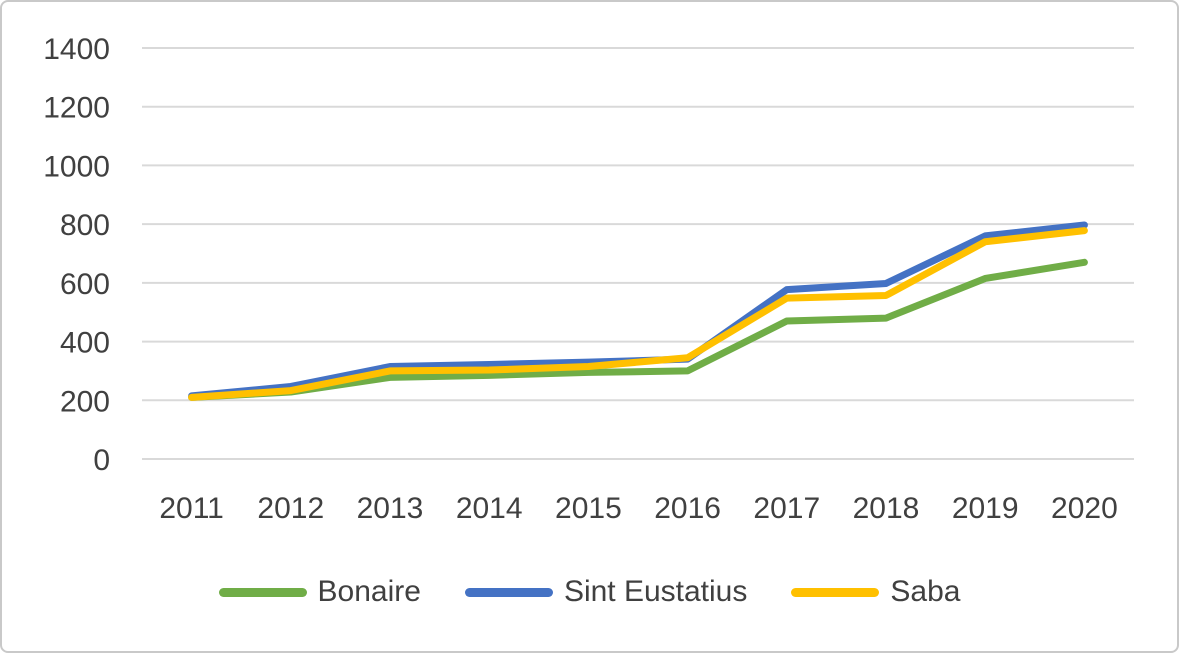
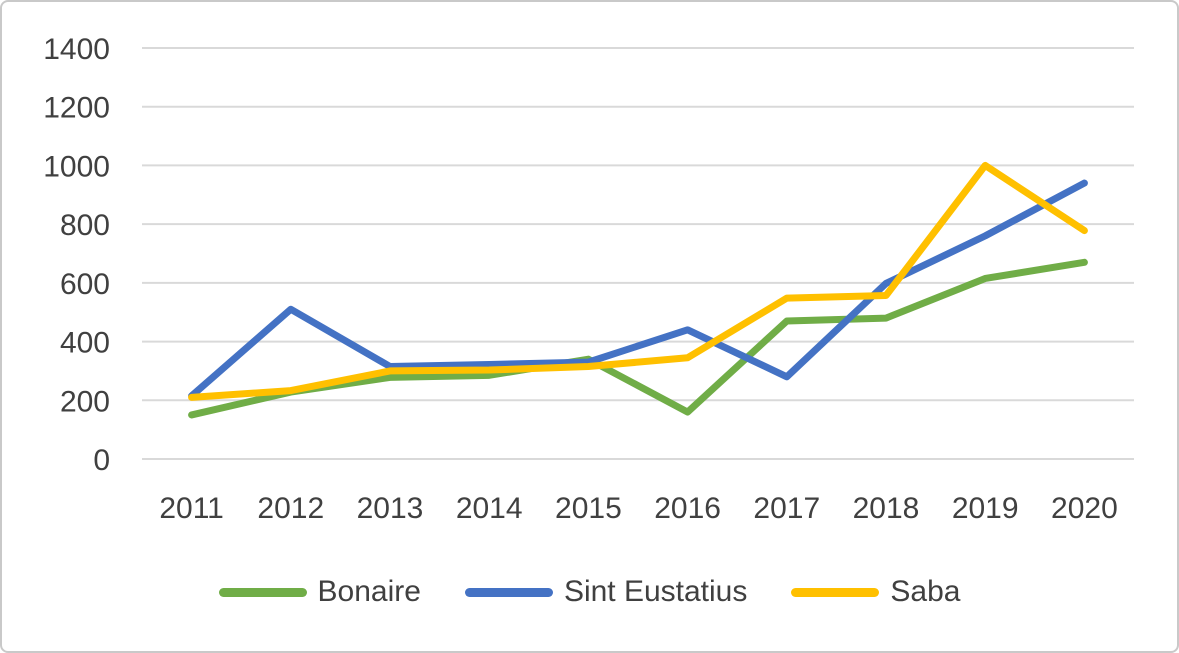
Bonaire/2011: 210 -> 150
Sint Eustatius/2012: 250 -> 510
Bonaire/2015: 300 -> 340
Bonaire/2016: 300 -> 160
Sint Eustatius/2016: 340 -> 440
Sint Eustatius/2017: 580 -> 280
Saba/2019: 740 -> 1000
Sint Eustatius/2020: 800 -> 940
